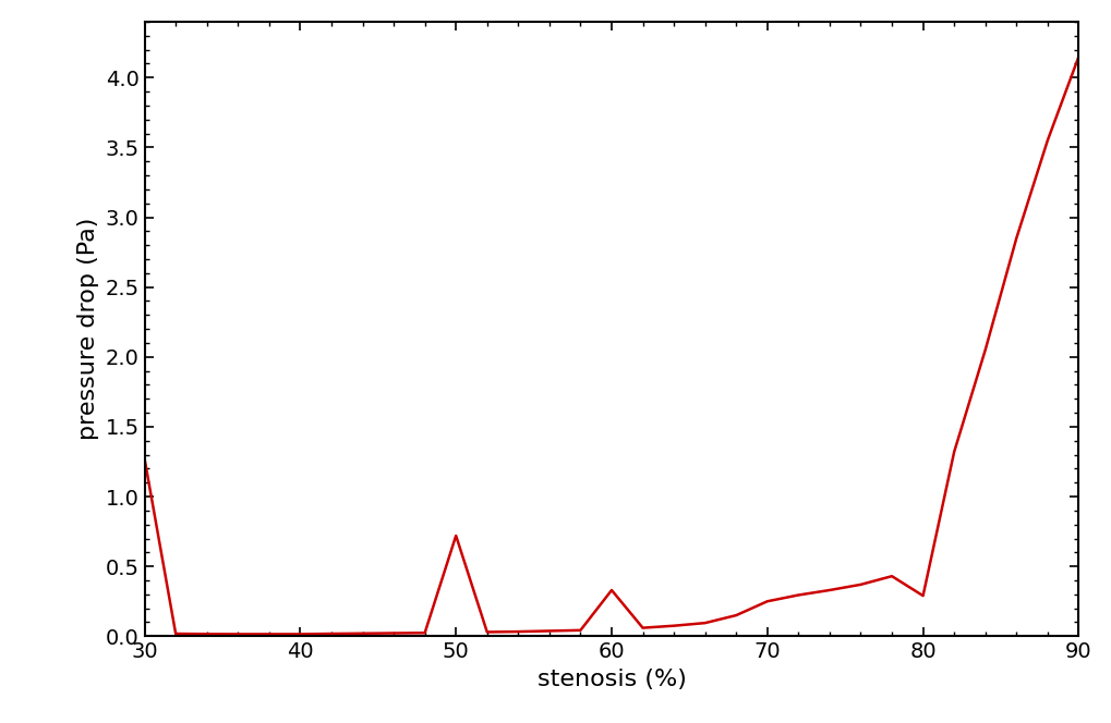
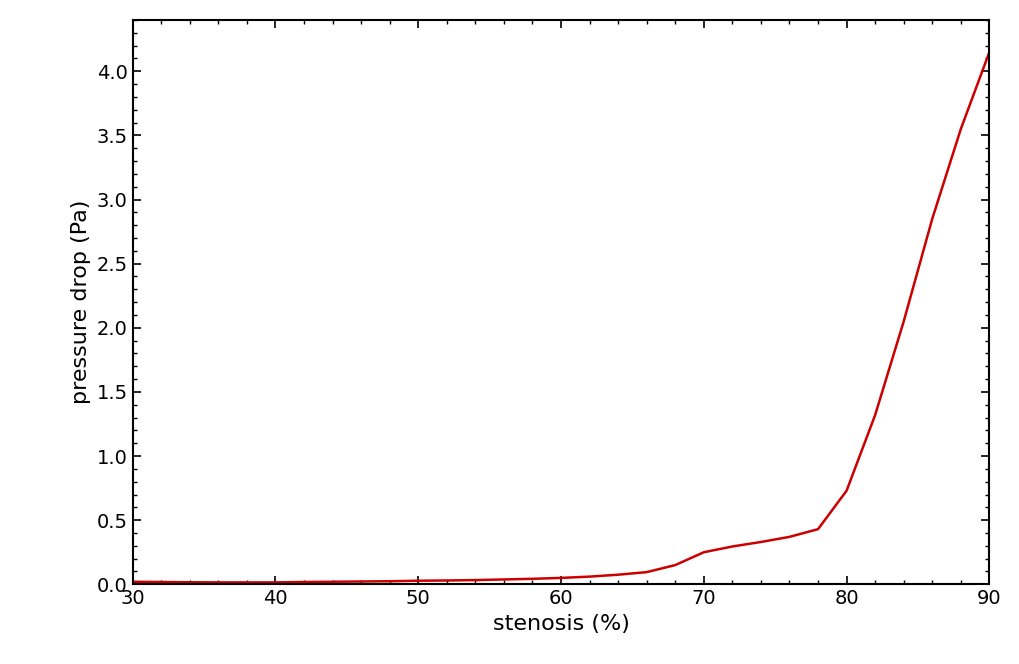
30: 1.27 -> 0.02
50: 0.72 -> 0.03
60: 0.33 -> 0.05
80: 0.29 -> 0.73
